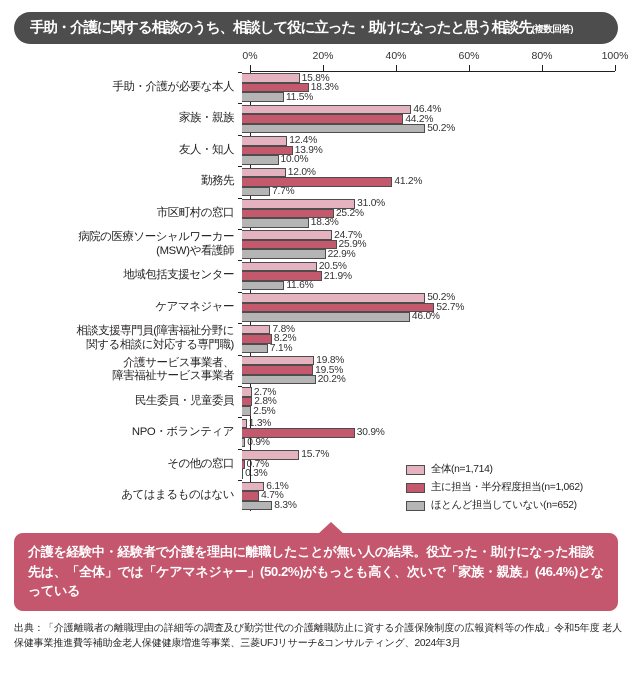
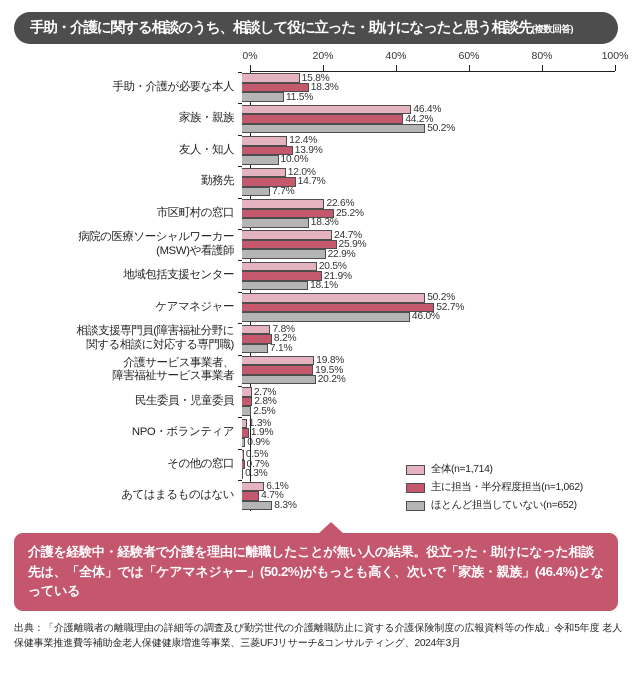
主に担当・半分程度担当(n=1,062)/勤務先: 41.2% -> 14.7%
全体(n=1,714)/市区町村の窓口: 31.0% -> 22.6%
ほとんど担当していない(n=652)/地域包括支援センター: 11.6% -> 18.1%
主に担当・半分程度担当(n=1,062)/NPO・ボランティア: 30.9% -> 1.9%
全体(n=1,714)/その他の窓口: 15.7% -> 0.5%
